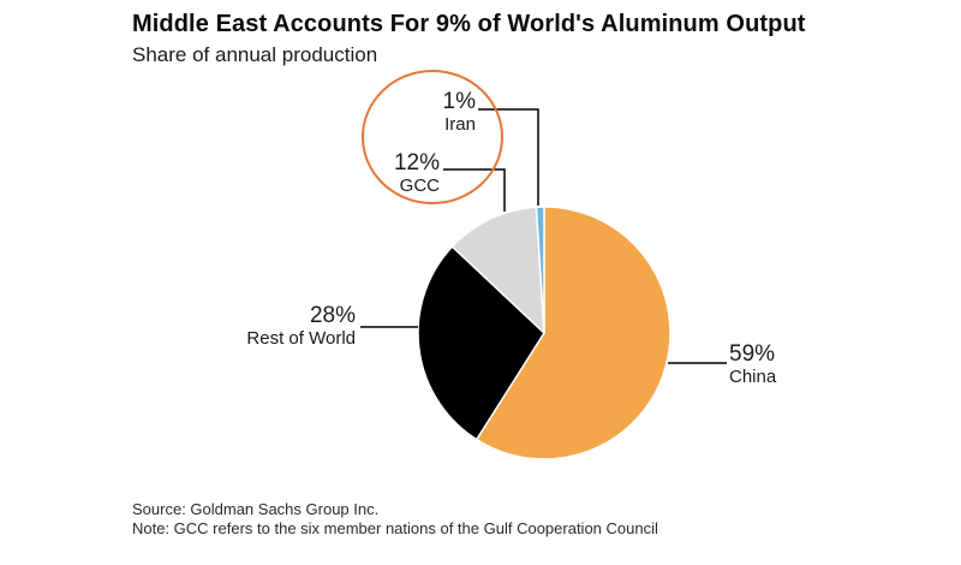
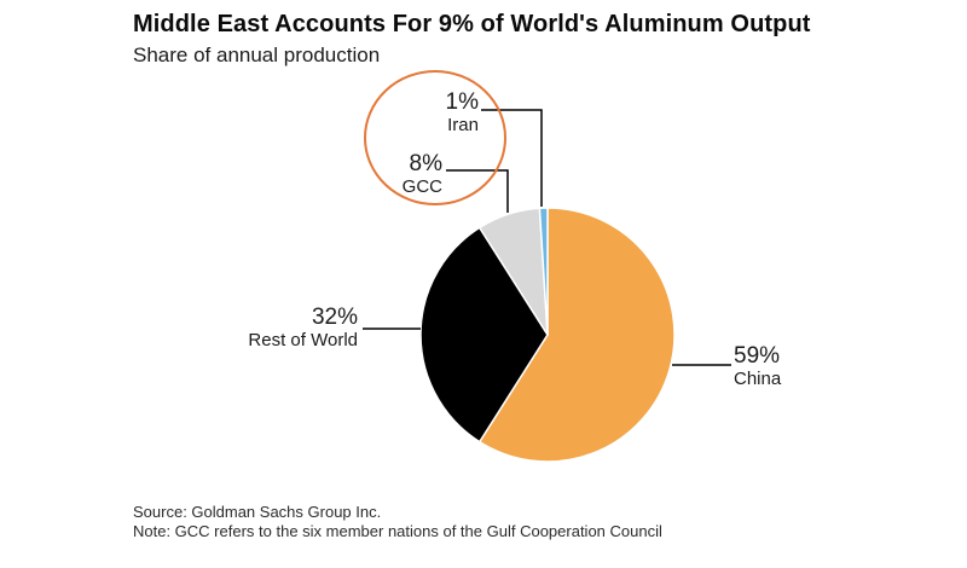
Rest of World: 28% -> 32%
GCC: 12% -> 8%
